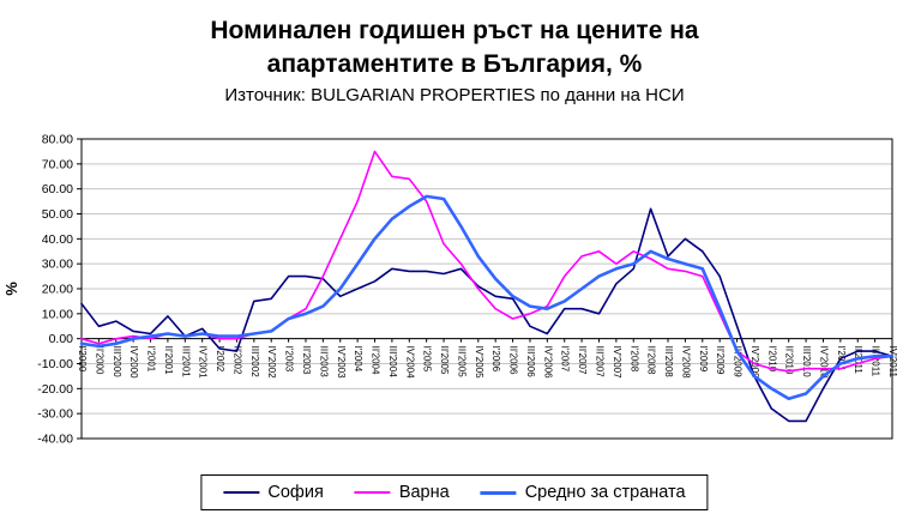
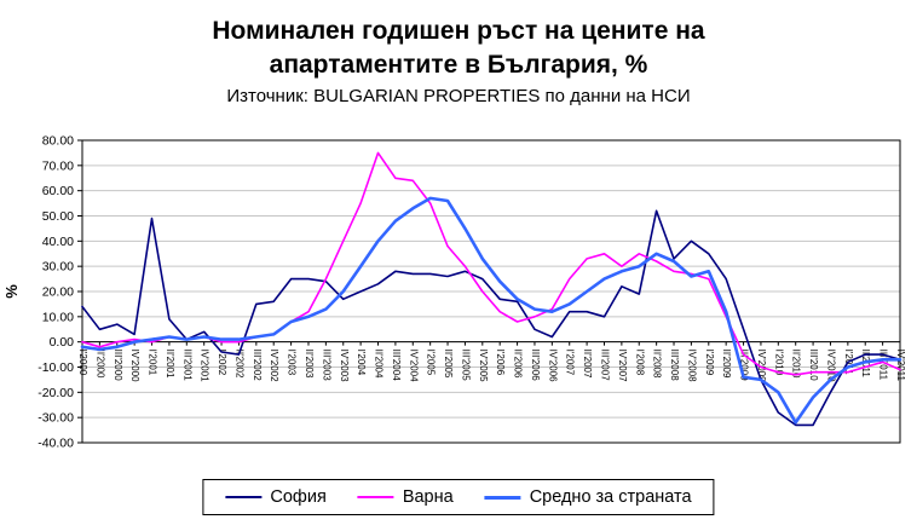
София/I'2001: 2 -> 49
София/IV'2005: 21 -> 25
София/I'2008: 28 -> 19
Средно за страната/IV'2008: 30 -> 26
Средно за страната/III'2009: -5 -> -14
Средно за страната/II'2010: -24 -> -32
Варна/IV'2011: -7 -> -11
